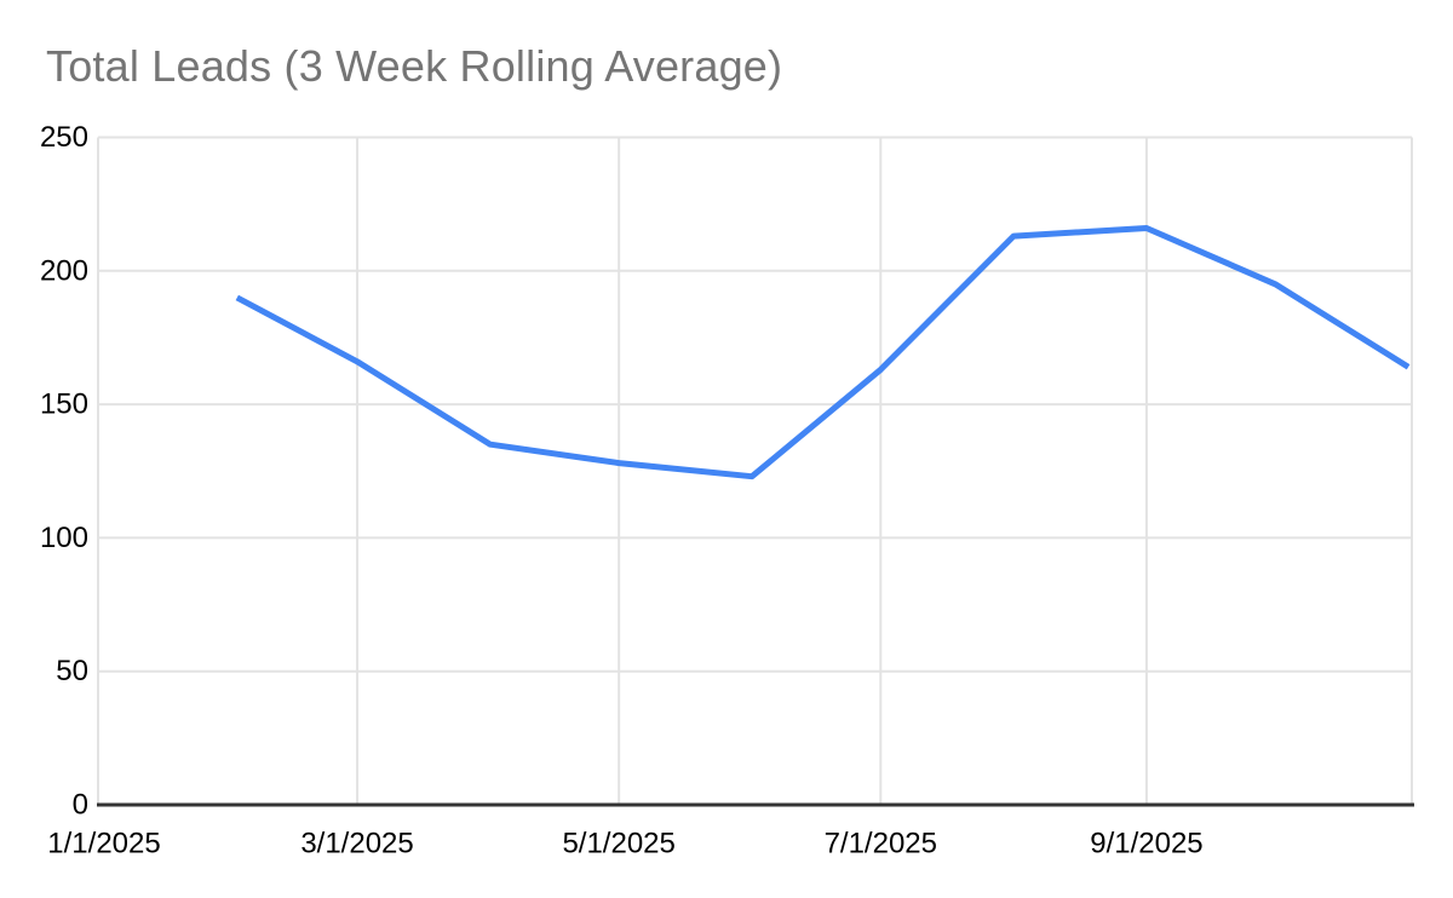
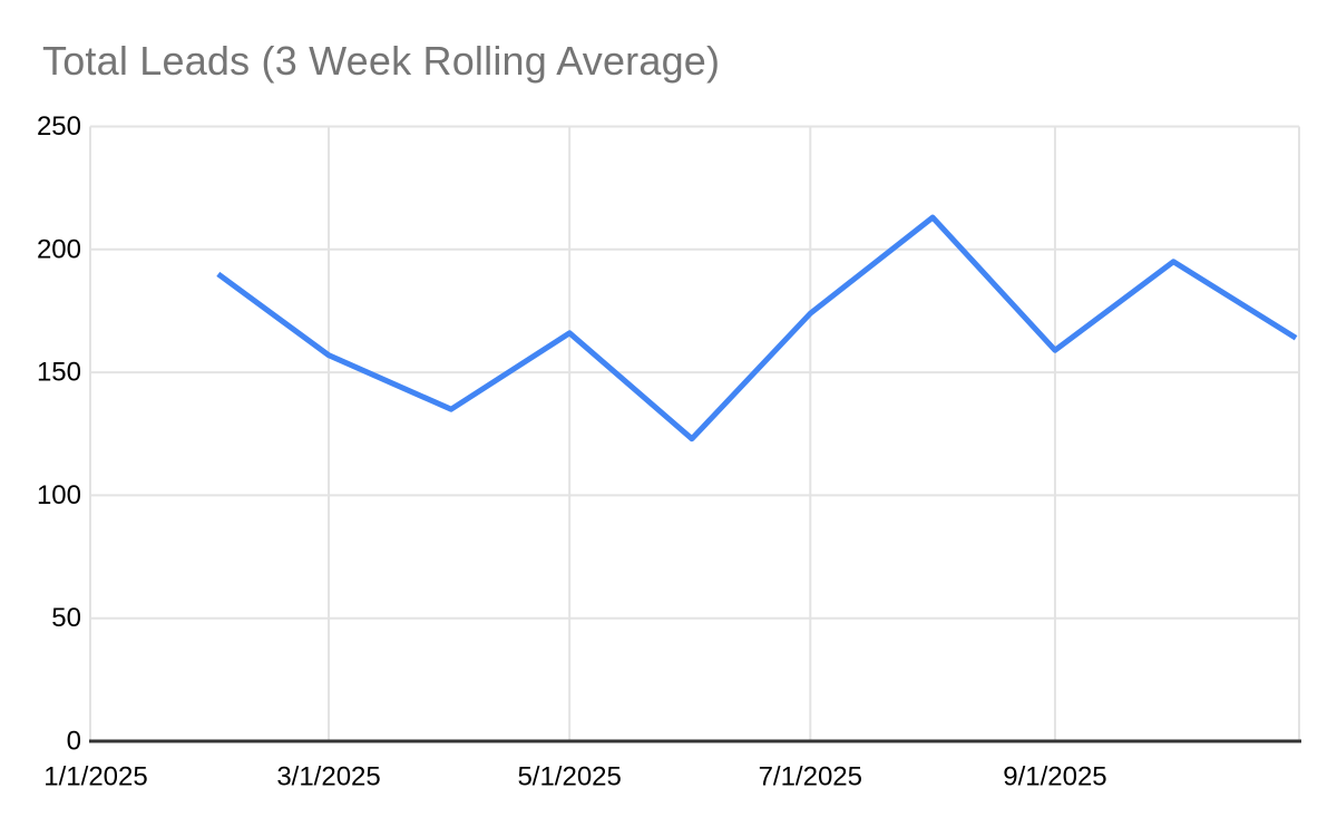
3/1/2025: 166 -> 157
5/1/2025: 128 -> 166
7/1/2025: 163 -> 174
9/1/2025: 216 -> 159
